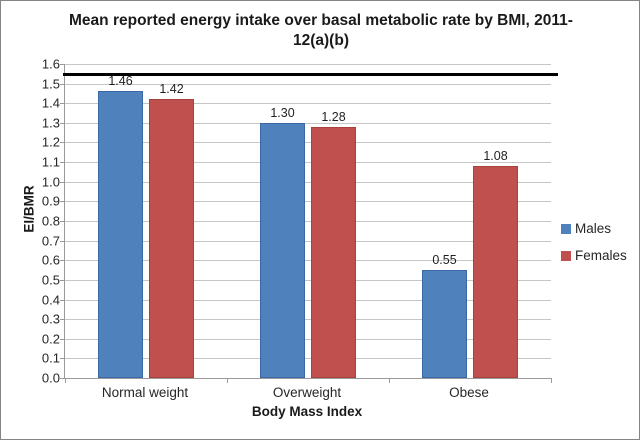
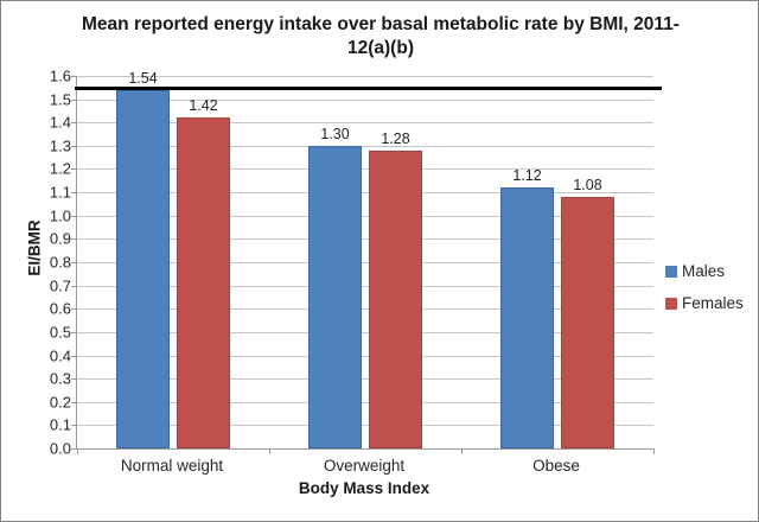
Males/Normal weight: 1.46 -> 1.54
Males/Obese: 0.55 -> 1.12
